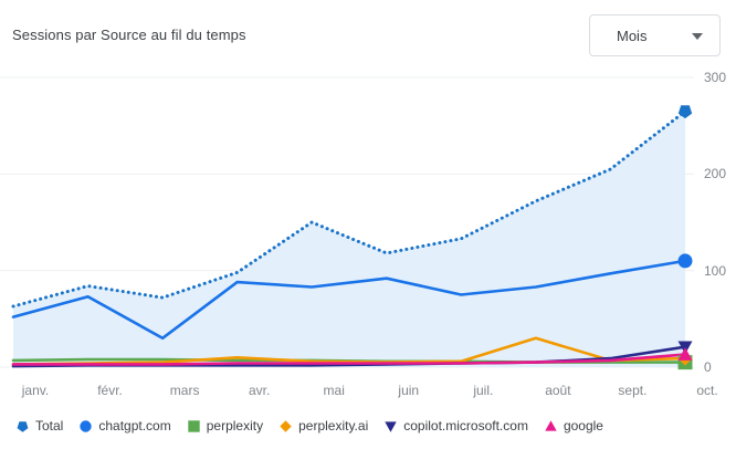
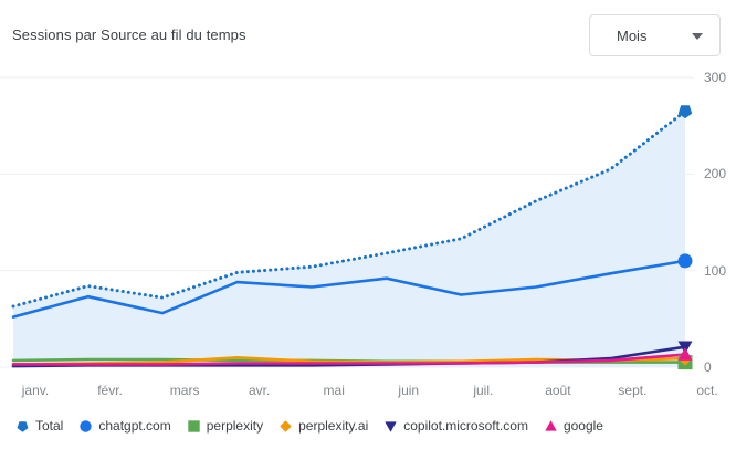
chatgpt.com/mars: 30 -> 60
Total/mai: 150 -> 100
perplexity.ai/août: 30 -> 10
